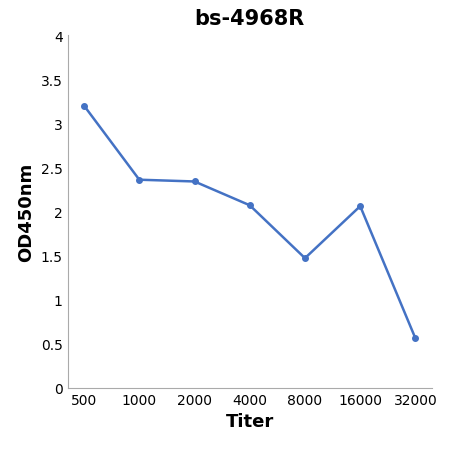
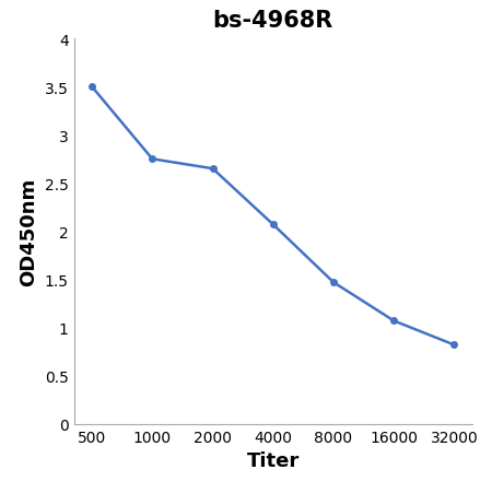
500: 3.20 -> 3.50
1000: 2.36 -> 2.75
2000: 2.34 -> 2.65
16000: 2.06 -> 1.07
32000: 0.56 -> 0.82
